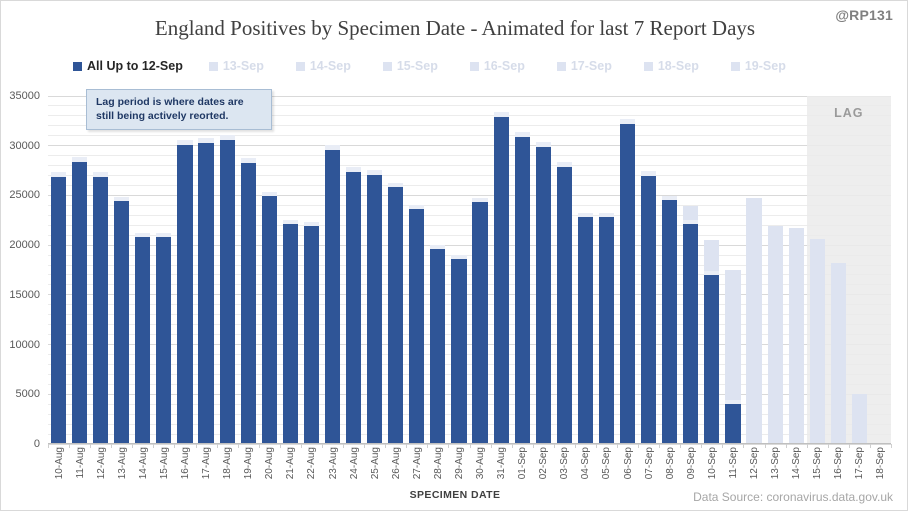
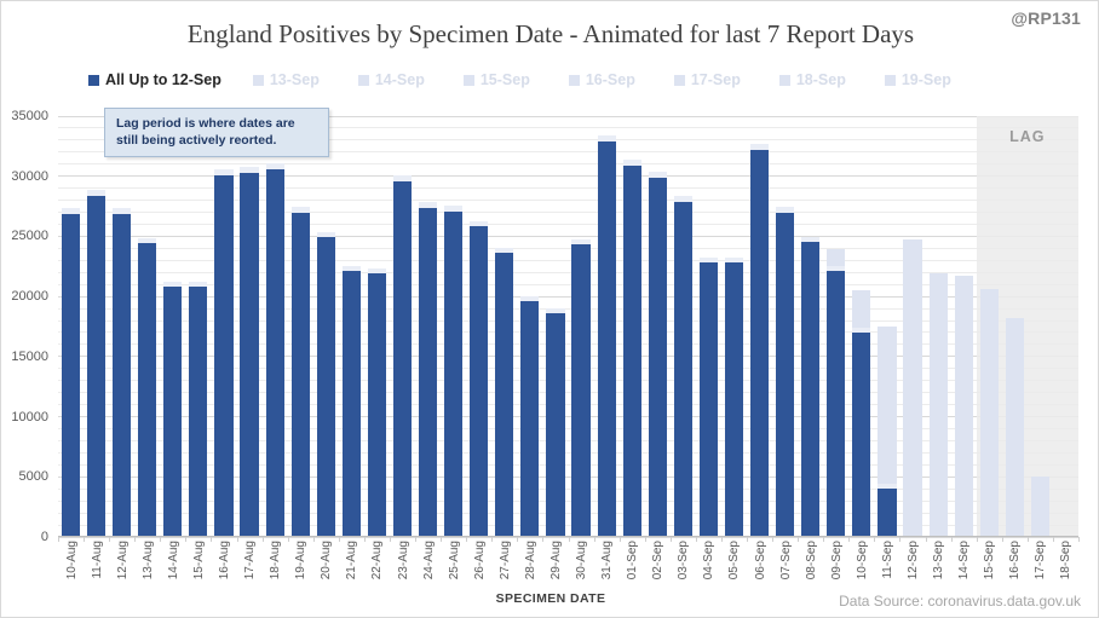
All Up to 12-Sep/19-Aug: 28000 -> 27000
